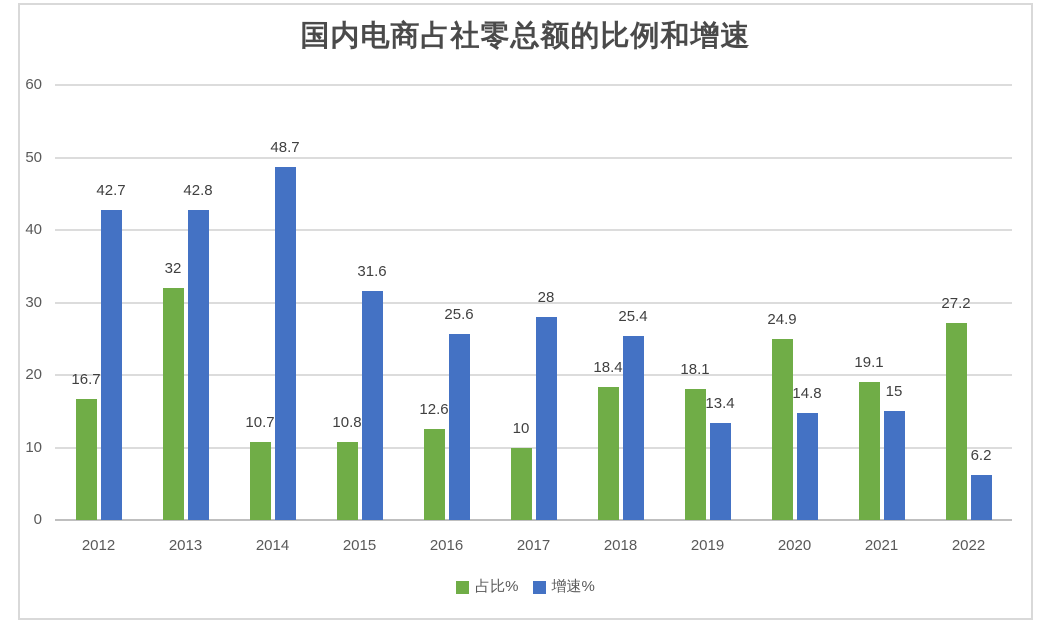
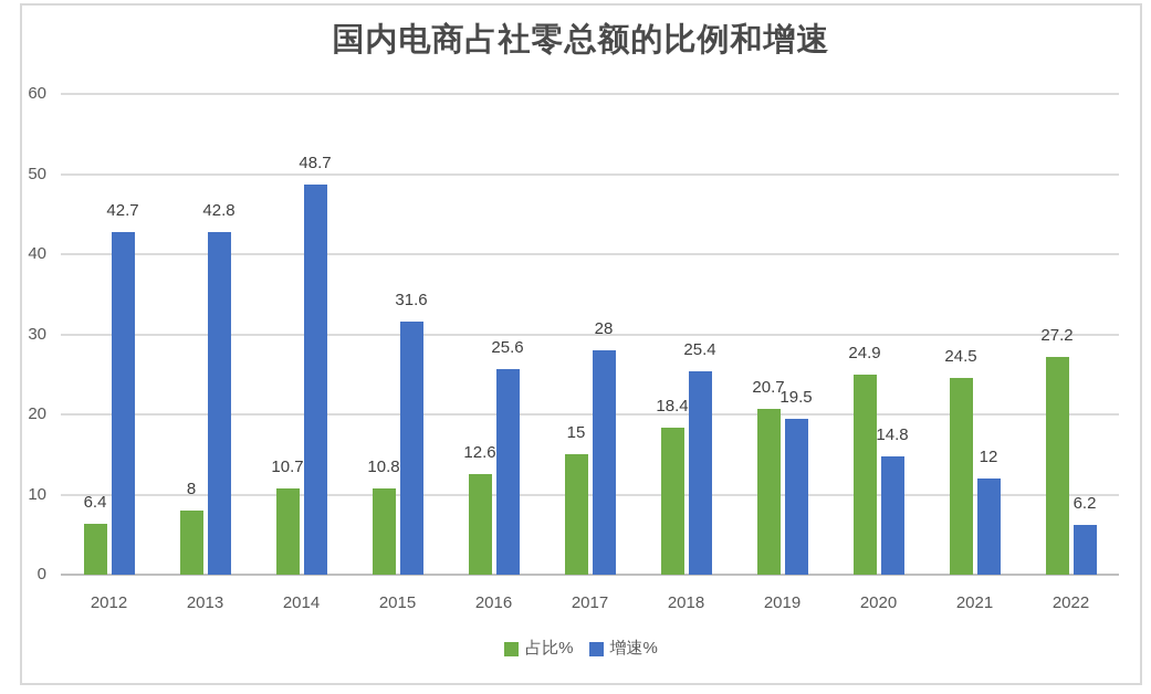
占比%/2012: 16.7 -> 6.4
占比%/2013: 32 -> 8
占比%/2017: 10 -> 15
占比%/2019: 18.1 -> 20.7
增速%/2019: 13.4 -> 19.5
占比%/2021: 19.1 -> 24.5
增速%/2021: 15 -> 12
